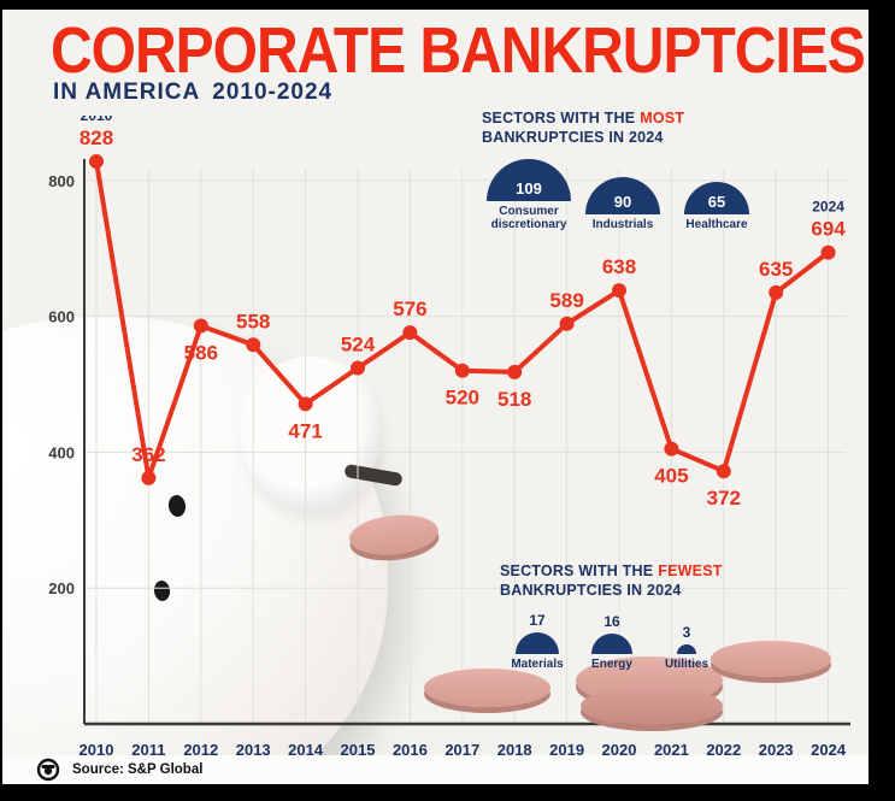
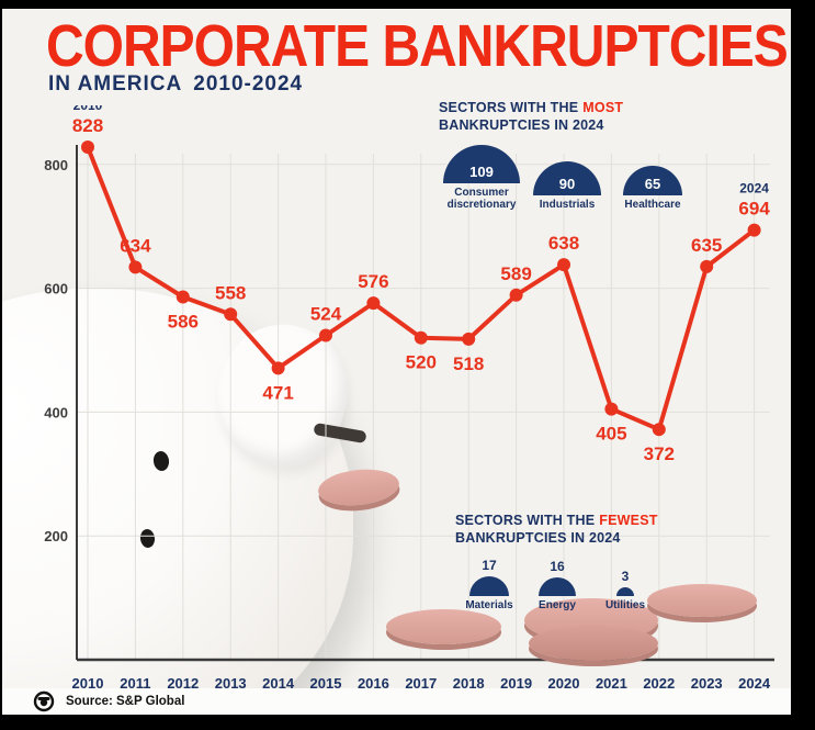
2011: 362 -> 634
